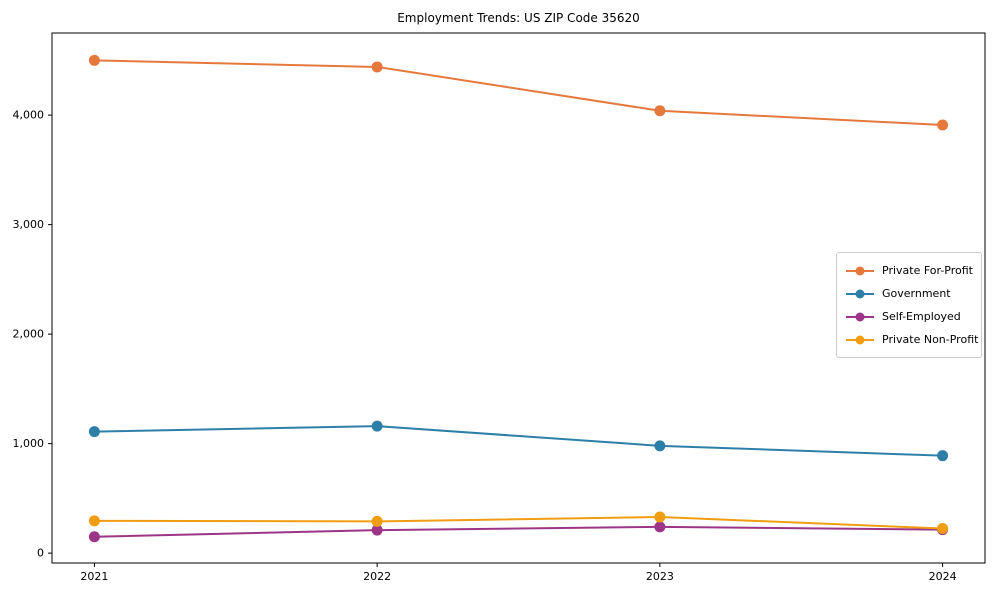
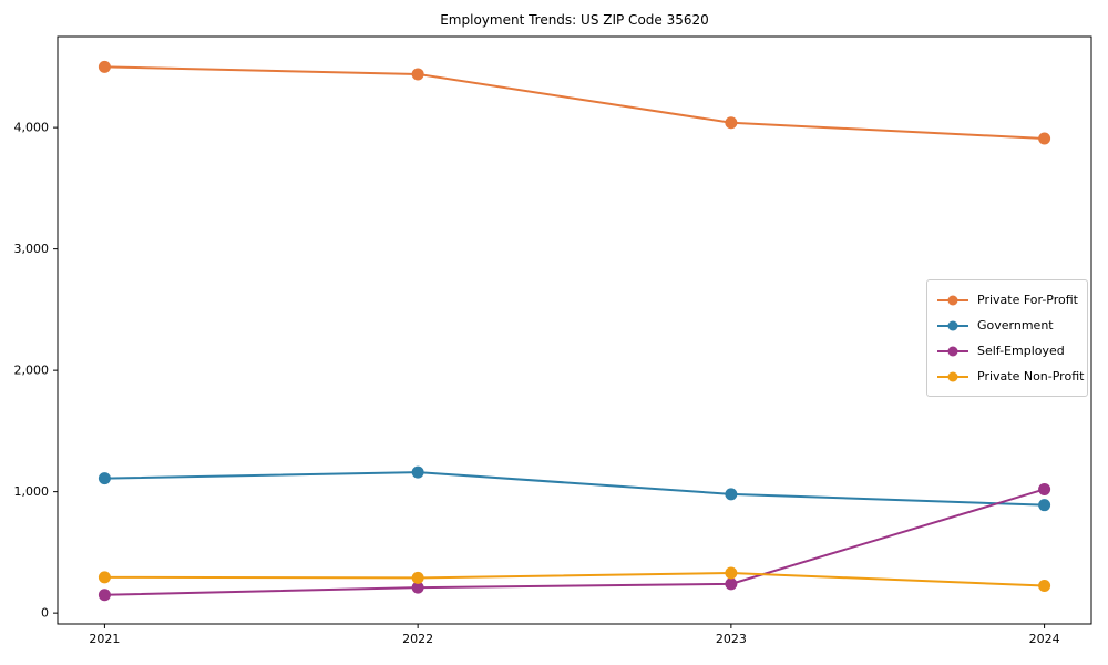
Self-Employed/2024: 220 -> 1020
